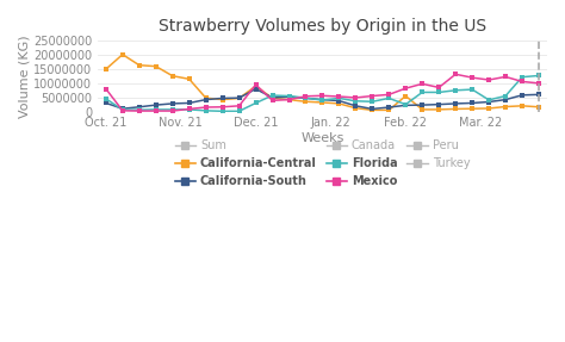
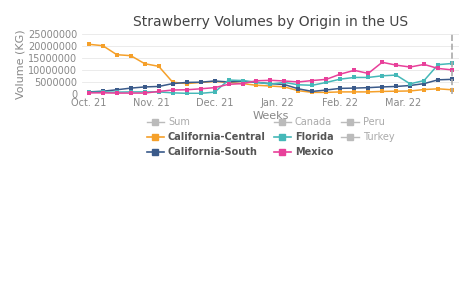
California-Central/Oct. 21: 15000000 -> 20800000
California-South/Oct. 21: 3000000 -> 700000
Florida/Oct. 21: 4500000 -> 500000
Mexico/Oct. 21: 8000000 -> 300000
California-Central/Dec. 21: 9000000 -> 5100000
California-South/Dec. 21: 8000000 -> 5300000
Florida/Dec. 21: 3000000 -> 600000
Mexico/Dec. 21: 9500000 -> 2500000
California-Central/Feb. 22: 5500000 -> 700000
Florida/Feb. 22: 2500000 -> 6100000
